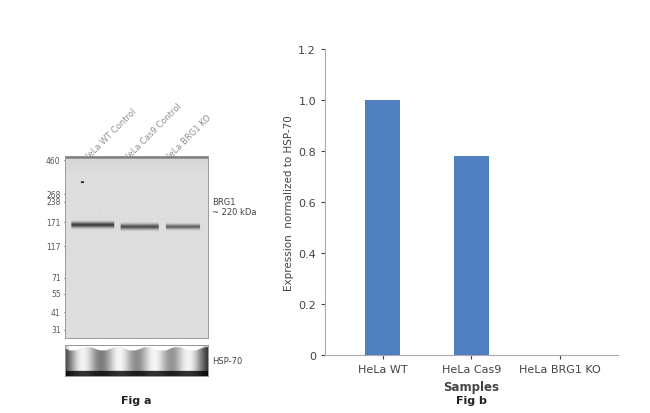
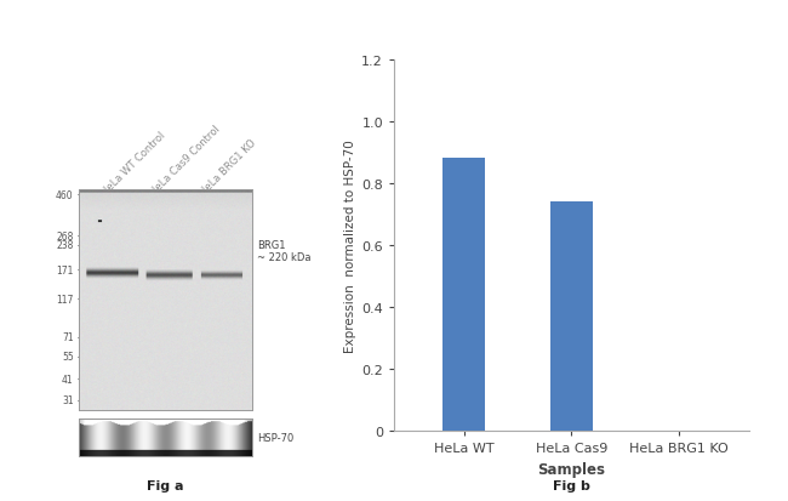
HeLa WT: 1.00 -> 0.88
HeLa Cas9: 0.78 -> 0.74
